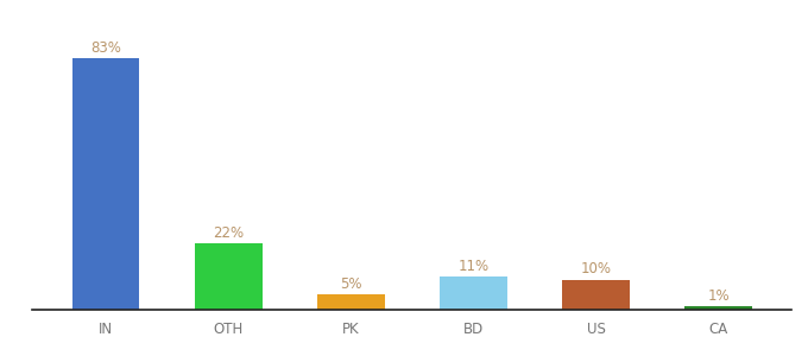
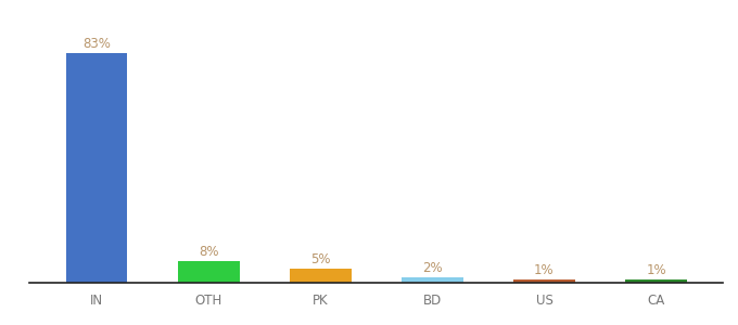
OTH: 22% -> 8%
BD: 11% -> 2%
US: 10% -> 1%
